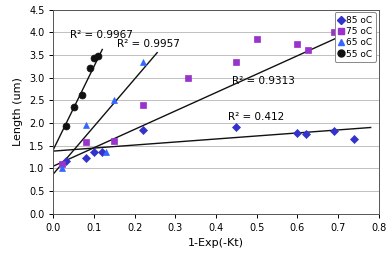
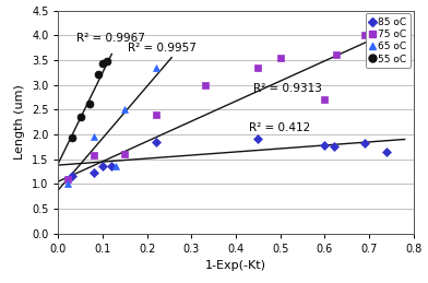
75 oC/0.5: 3.85 -> 3.55
75 oC/0.6: 3.75 -> 2.70
